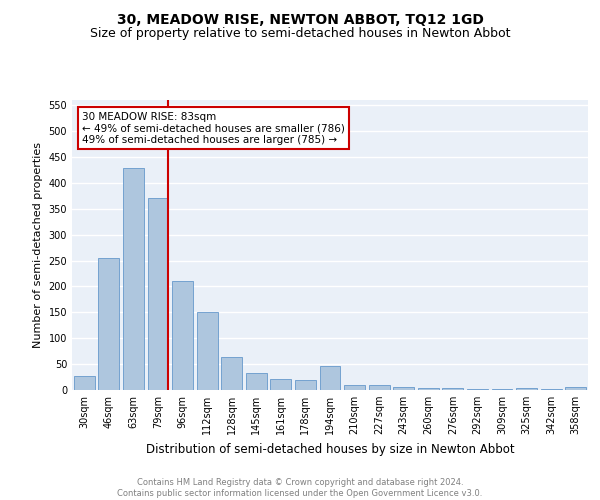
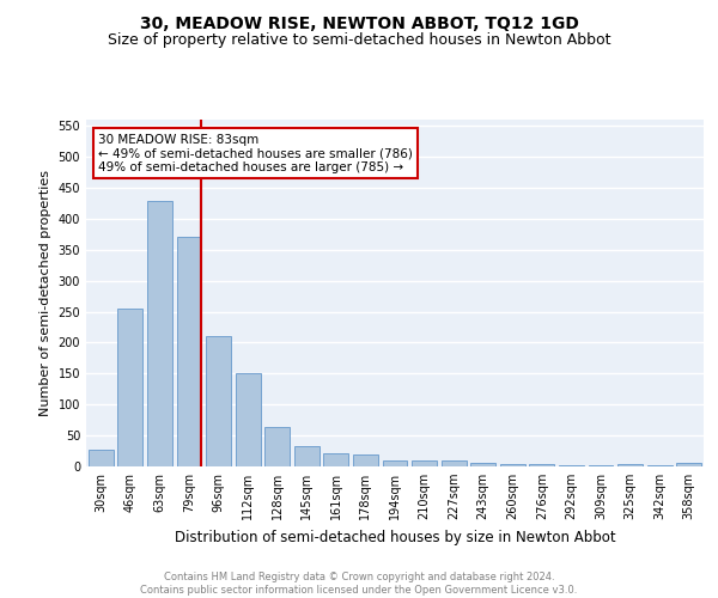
194sqm: 46 -> 10
